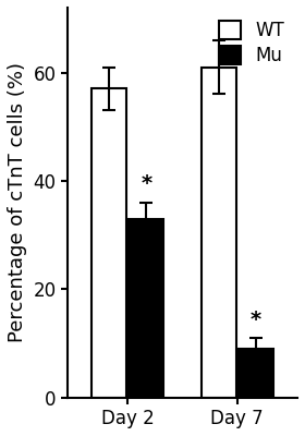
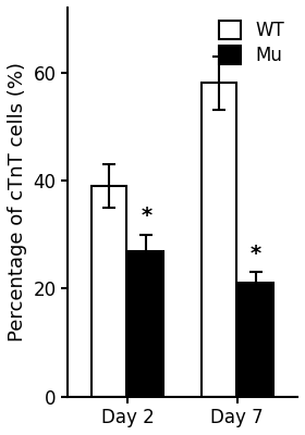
WT/Day 2: 57 -> 39
Mu/Day 2: 33 -> 27
WT/Day 7: 61 -> 58
Mu/Day 7: 9 -> 21
